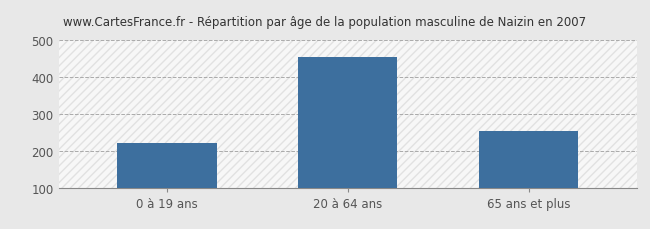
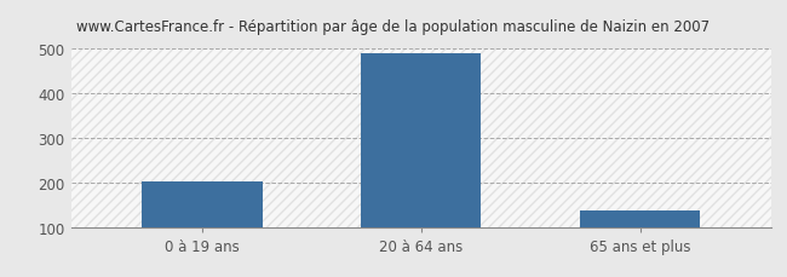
0 à 19 ans: 220 -> 203
20 à 64 ans: 455 -> 491
65 ans et plus: 255 -> 137
